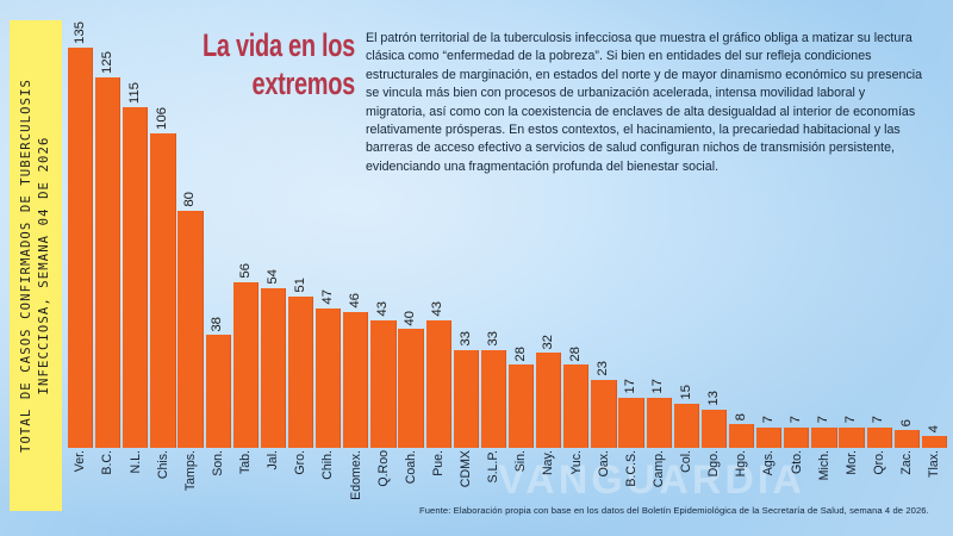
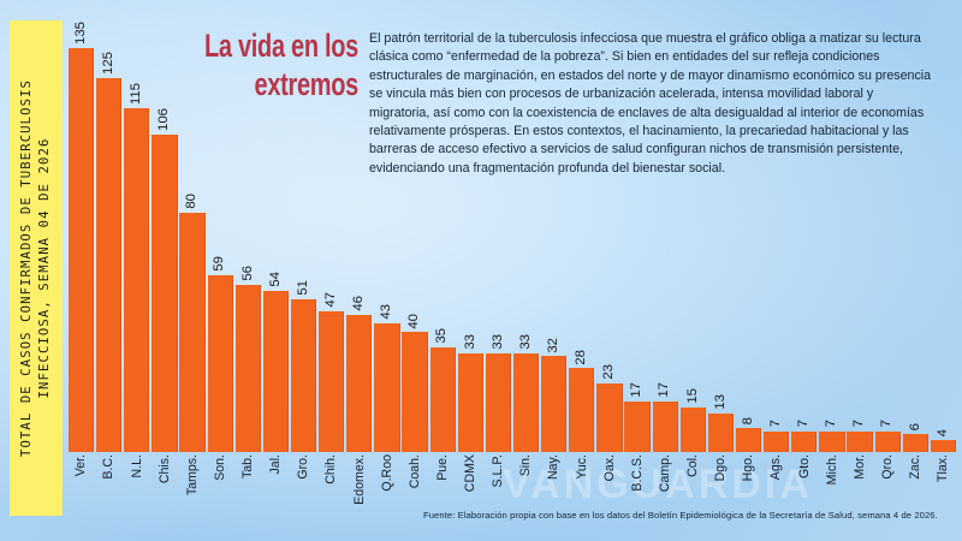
Son.: 38 -> 59
Pue.: 43 -> 35
Sin.: 28 -> 33
